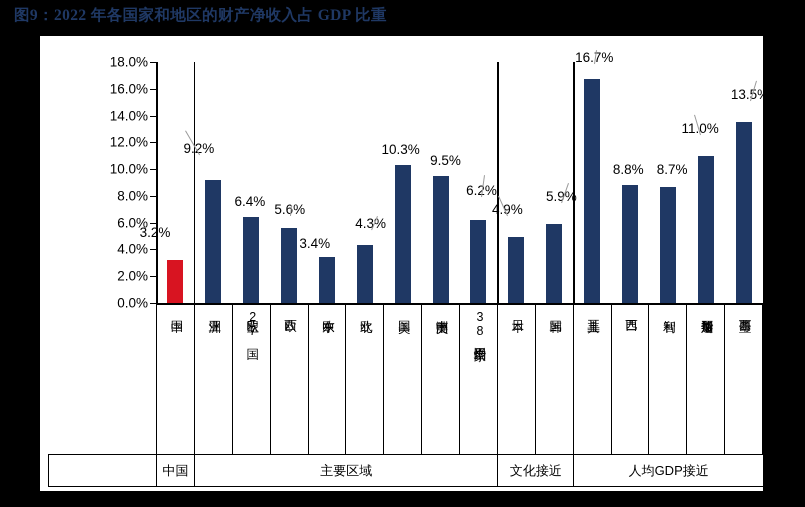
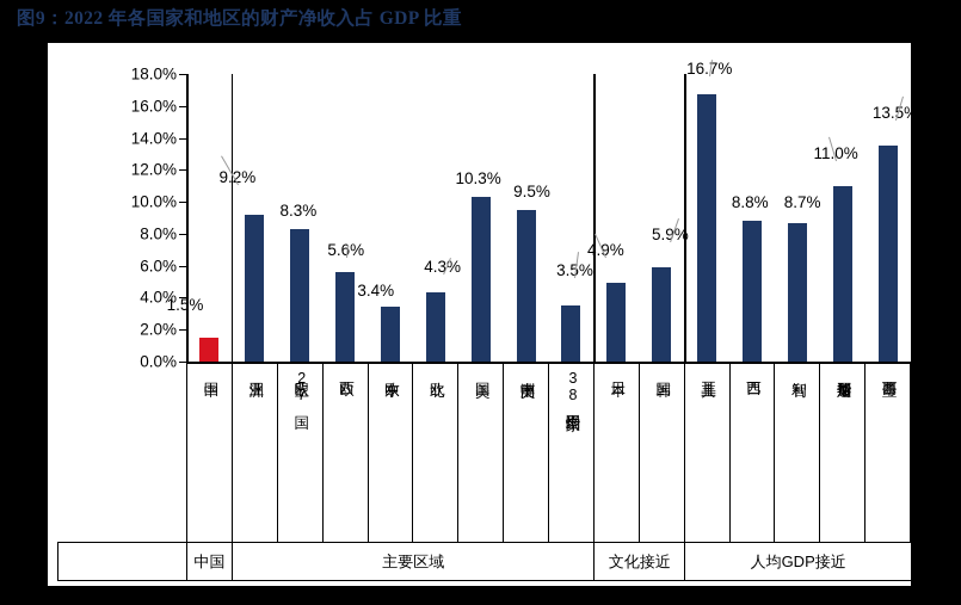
中国: 3.2% -> 1.5%
欧盟27国: 6.4% -> 8.3%
38个国家平均: 6.2% -> 3.5%
